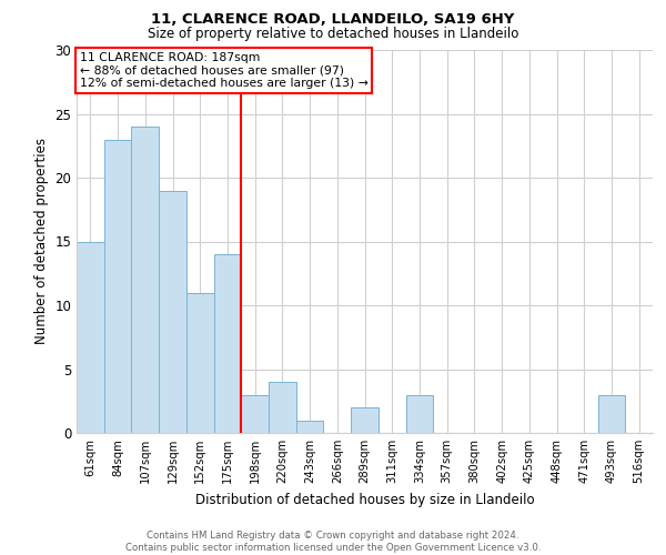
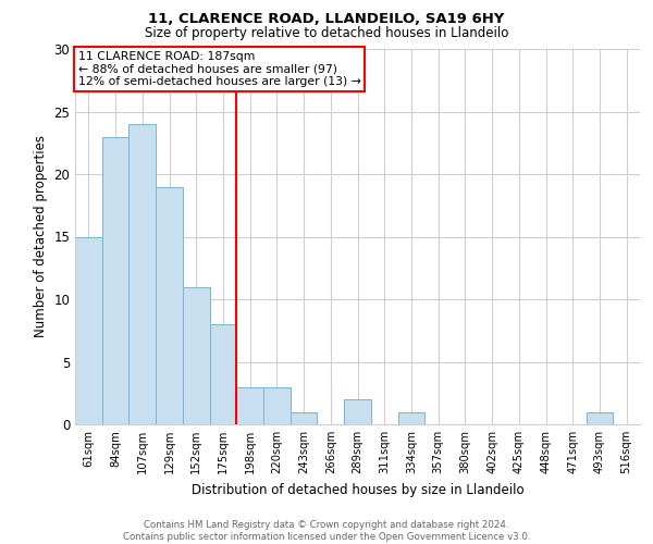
175sqm: 14 -> 8
220sqm: 4 -> 3
334sqm: 3 -> 1
493sqm: 3 -> 1
